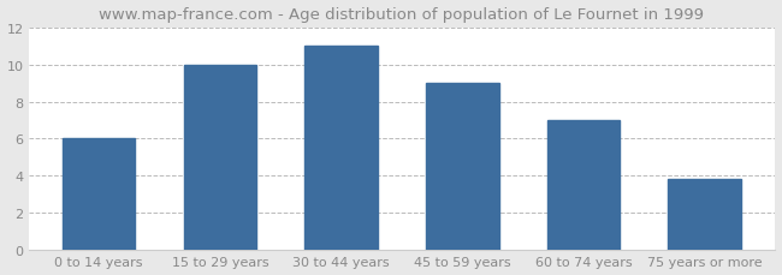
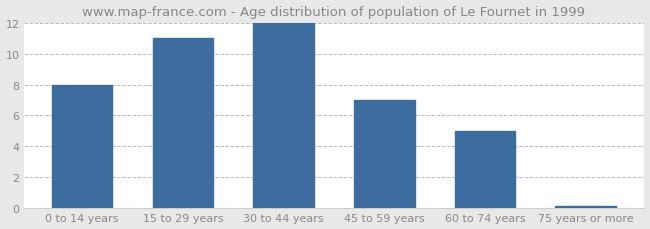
0 to 14 years: 6.0 -> 8.0
15 to 29 years: 10.0 -> 11.0
30 to 44 years: 11.0 -> 12.0
45 to 59 years: 9.0 -> 7.0
60 to 74 years: 7.0 -> 5.0
75 years or more: 3.8 -> 0.1
